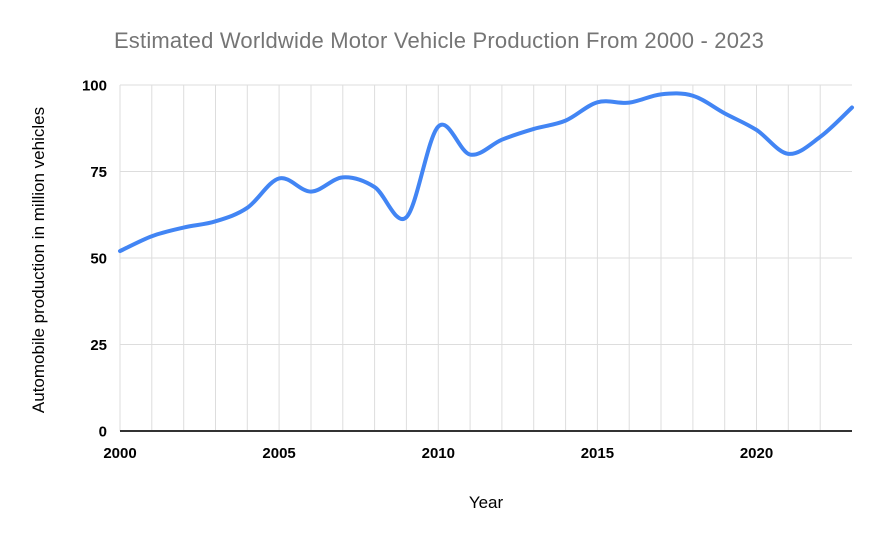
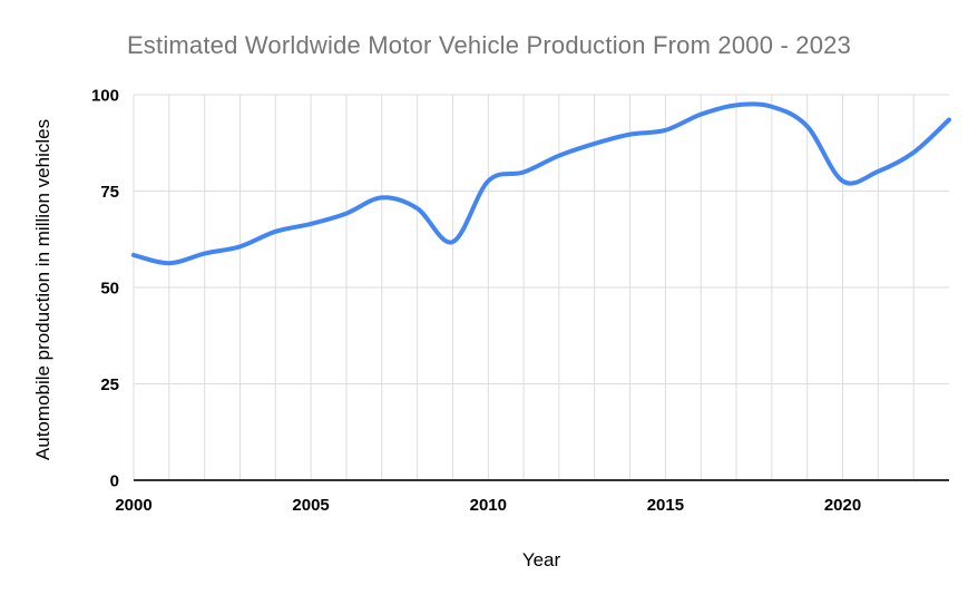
2000: 52 -> 58
2005: 73 -> 66
2010: 88 -> 78
2015: 95 -> 91
2020: 87 -> 78
